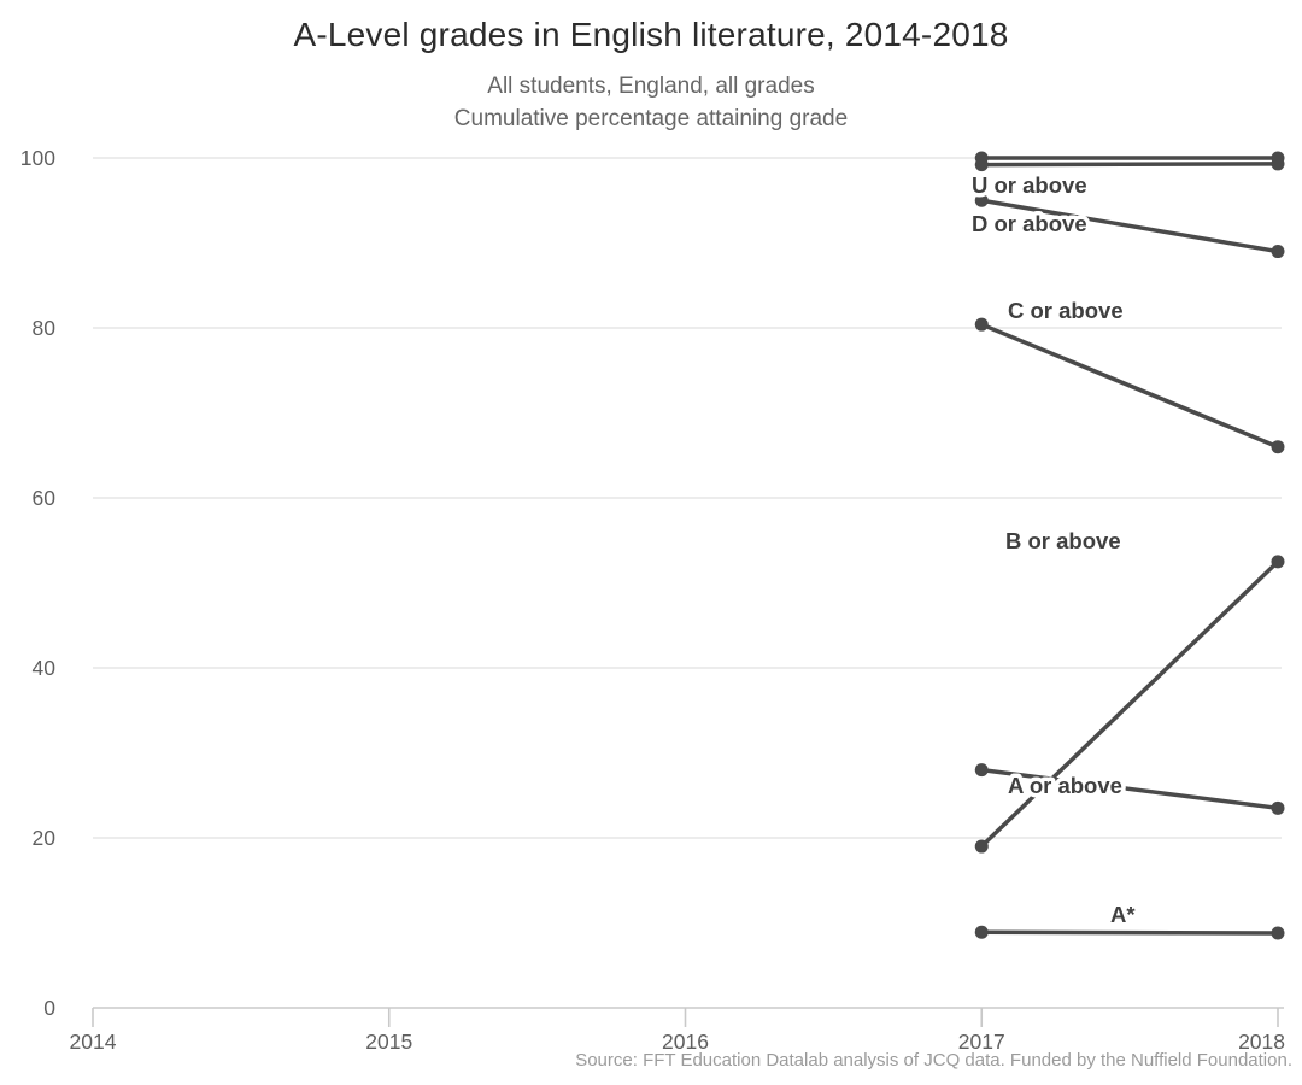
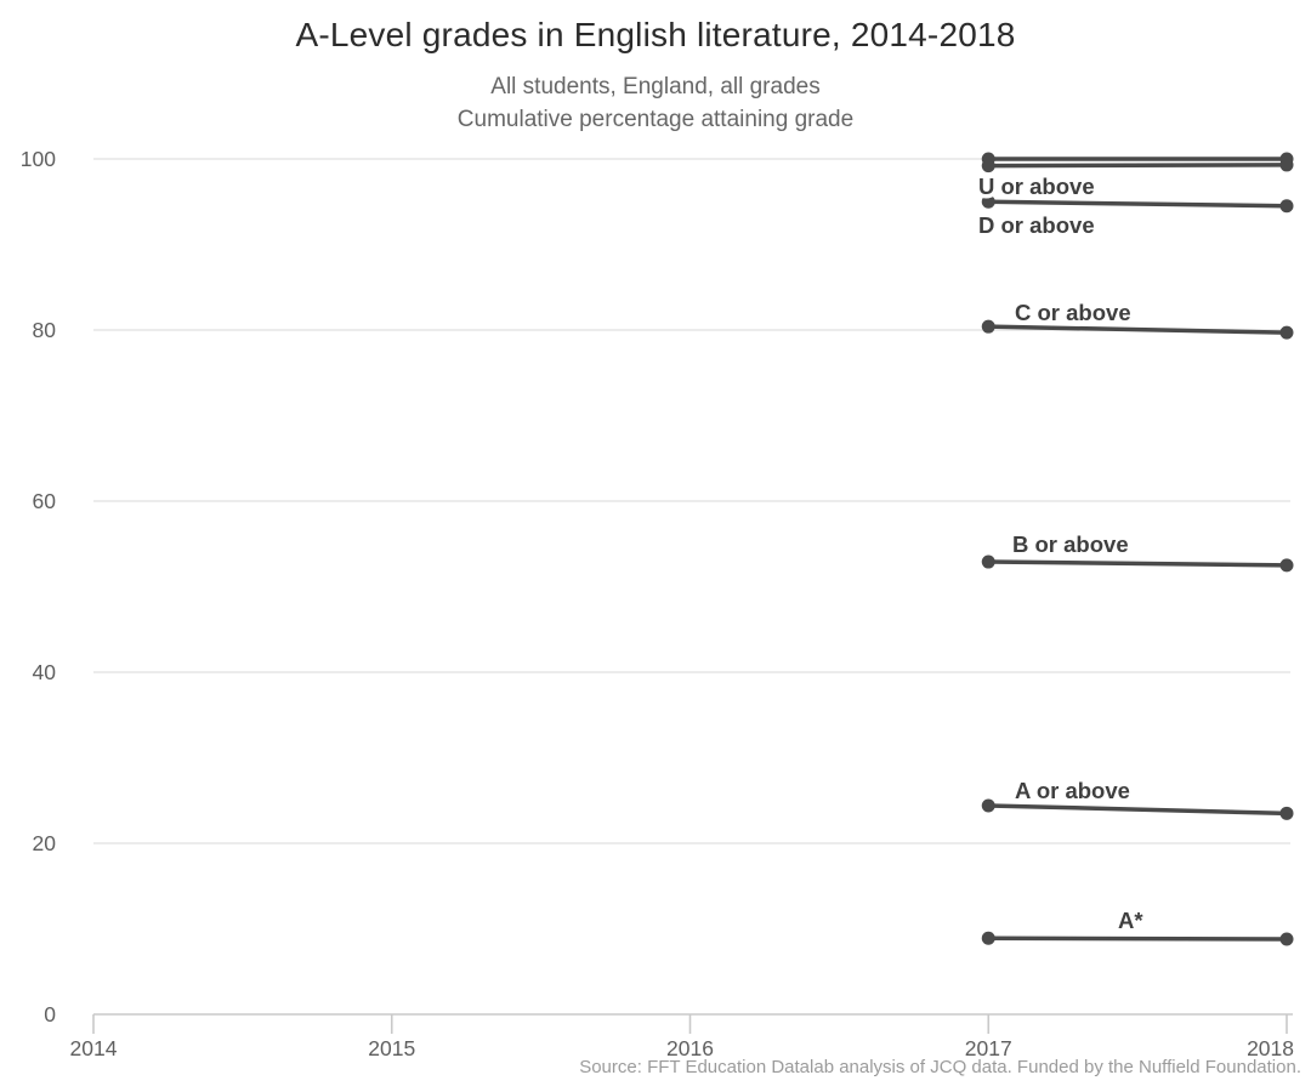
B or above/2017: 19 -> 53
A or above/2017: 28 -> 24
D or above/2018: 89 -> 94
C or above/2018: 66 -> 80
